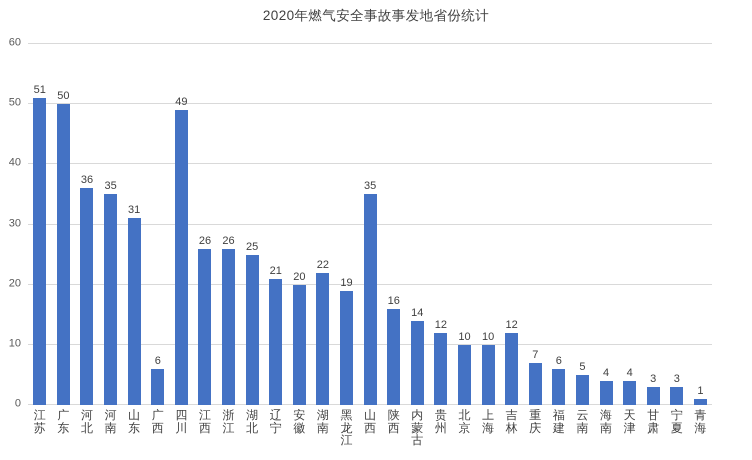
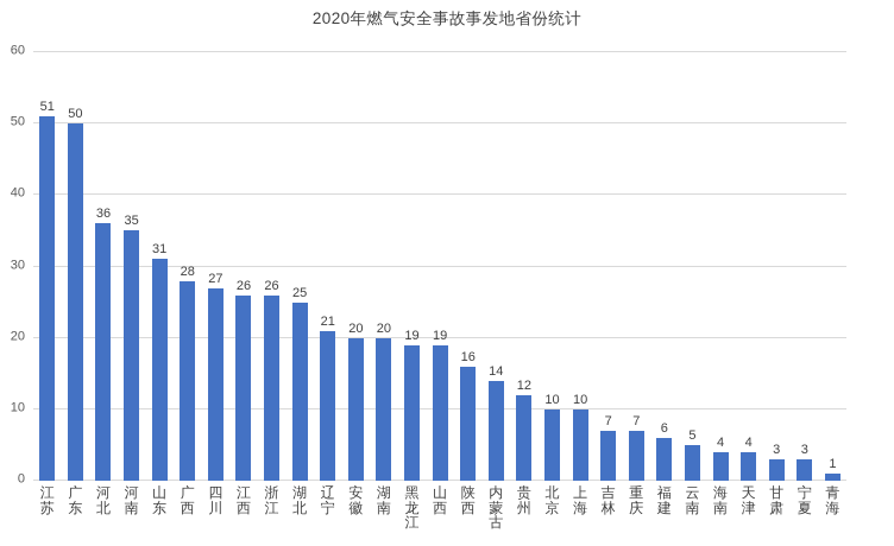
广西: 6 -> 28
四川: 49 -> 27
湖南: 22 -> 20
山西: 35 -> 19
吉林: 12 -> 7
